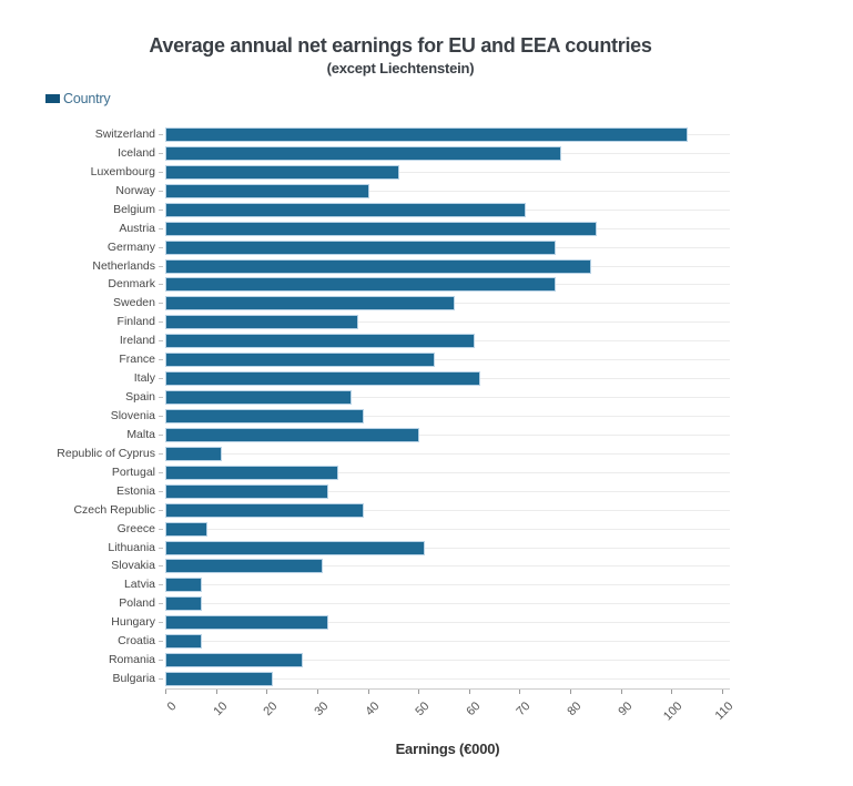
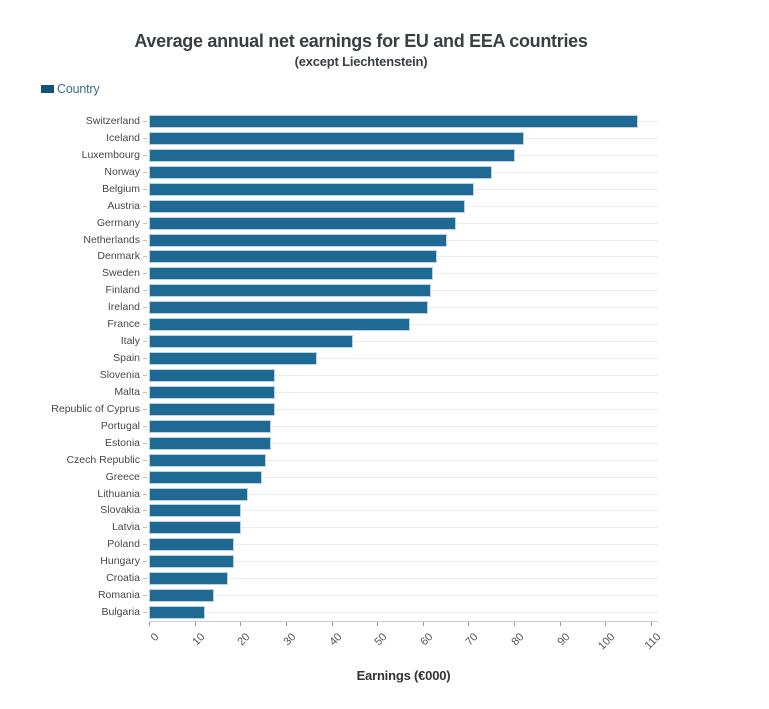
Switzerland: 103 -> 107
Iceland: 78 -> 82
Luxembourg: 46 -> 80
Norway: 40 -> 75
Austria: 85 -> 69
Germany: 77 -> 67
Netherlands: 84 -> 65
Denmark: 77 -> 63
Sweden: 57 -> 62
Finland: 38 -> 62
France: 53 -> 57
Italy: 62 -> 44
Slovenia: 39 -> 28
Malta: 50 -> 28
Republic of Cyprus: 11 -> 28
Portugal: 34 -> 26
Estonia: 32 -> 26
Czech Republic: 39 -> 26
Greece: 8 -> 24
Lithuania: 51 -> 22
Slovakia: 31 -> 20
Latvia: 7 -> 20
Poland: 7 -> 18
Hungary: 32 -> 18
Croatia: 7 -> 17
Romania: 27 -> 14
Bulgaria: 21 -> 12
